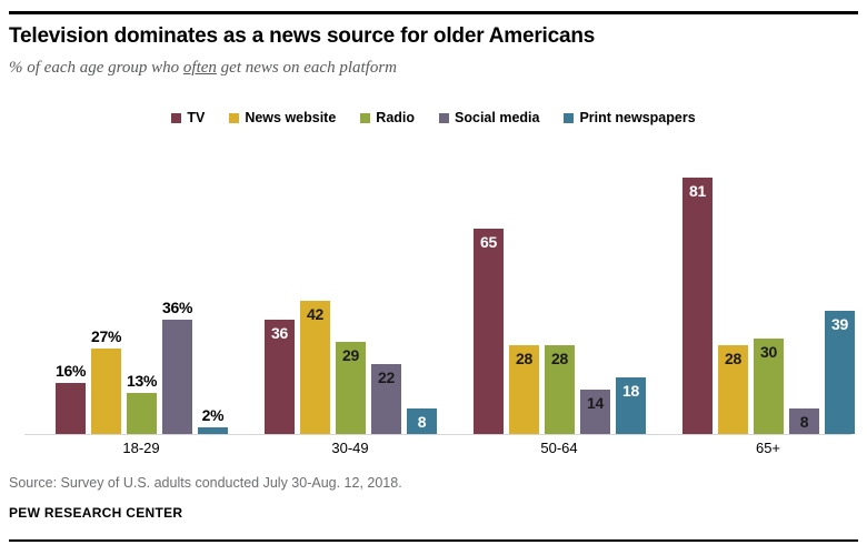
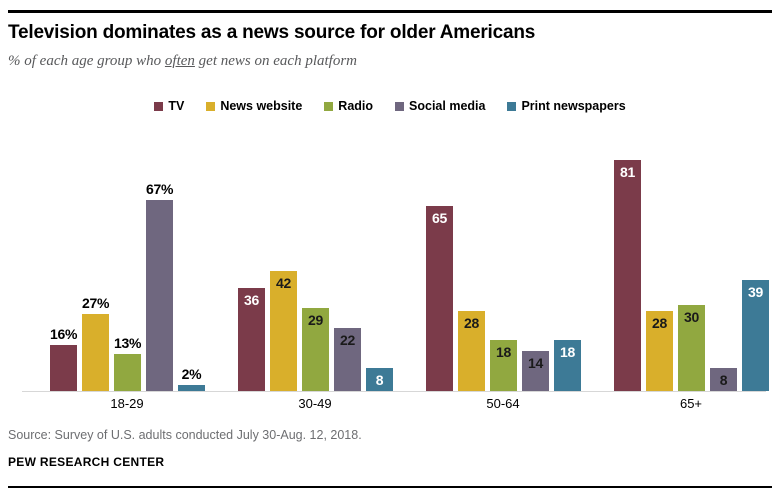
Social media/18-29: 36% -> 67%
Radio/50-64: 28 -> 18
